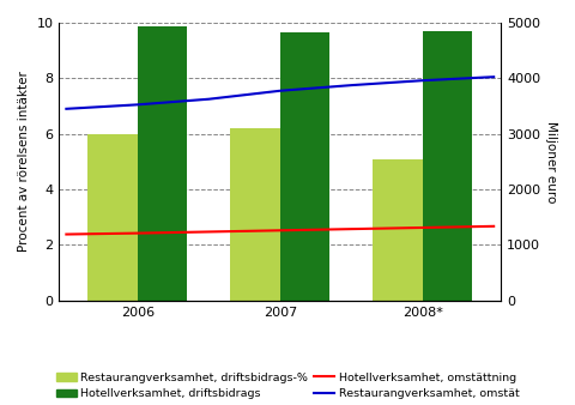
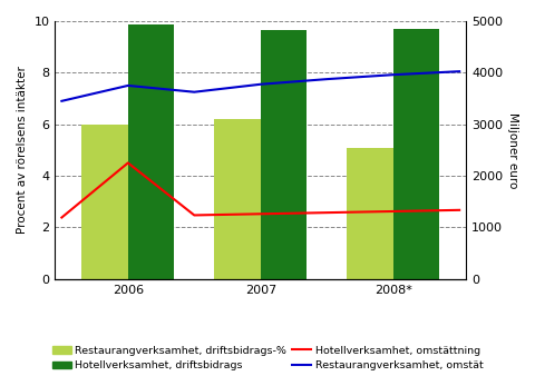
Hotellverksamhet, omstättning/2006: 2.42 -> 4.50
Restaurangverksamhet, omstät/2006: 7.05 -> 7.50
